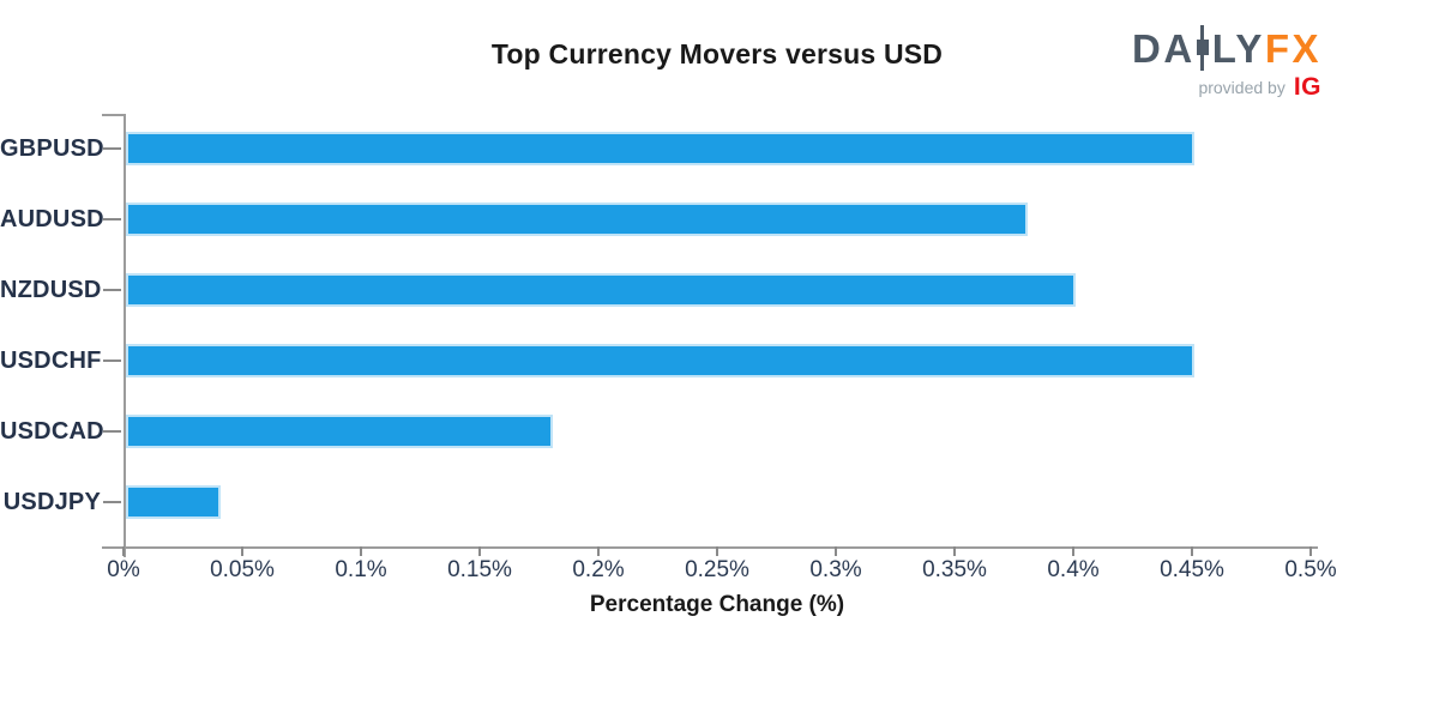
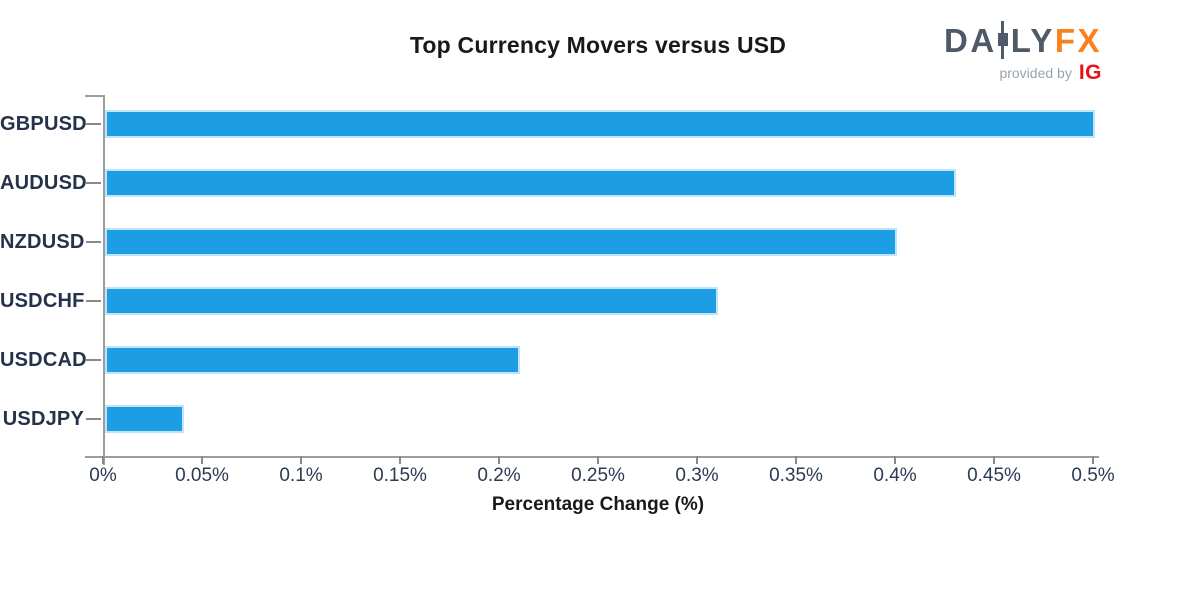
GBPUSD: 0.45% -> 0.50%
AUDUSD: 0.38% -> 0.43%
USDCHF: 0.45% -> 0.31%
USDCAD: 0.18% -> 0.21%
